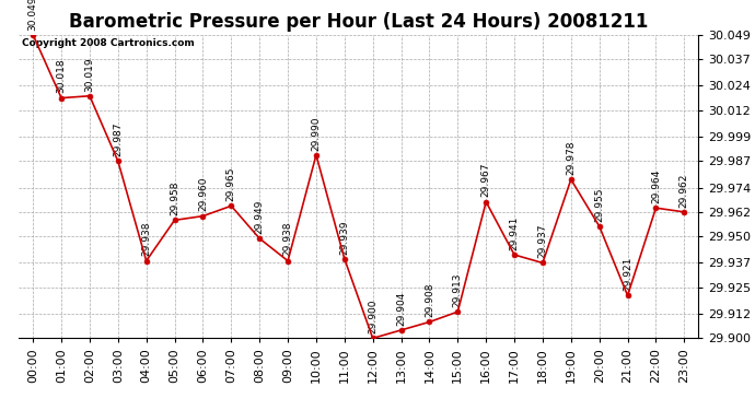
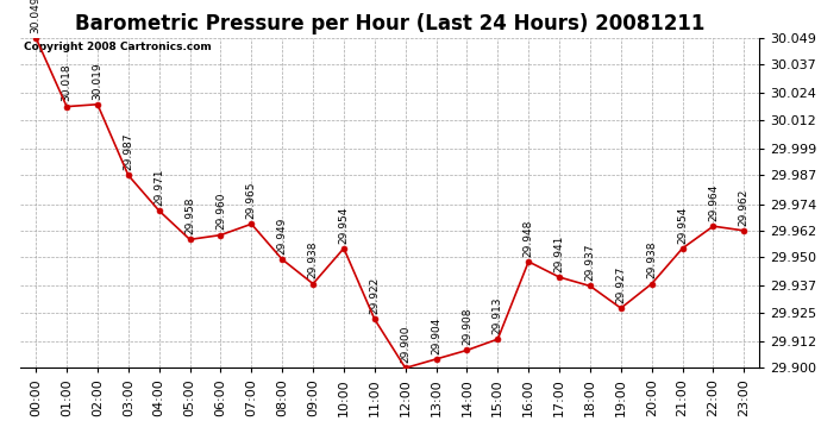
04:00: 29.938 -> 29.971
10:00: 29.990 -> 29.954
11:00: 29.939 -> 29.922
16:00: 29.967 -> 29.948
19:00: 29.978 -> 29.927
20:00: 29.955 -> 29.938
21:00: 29.921 -> 29.954
